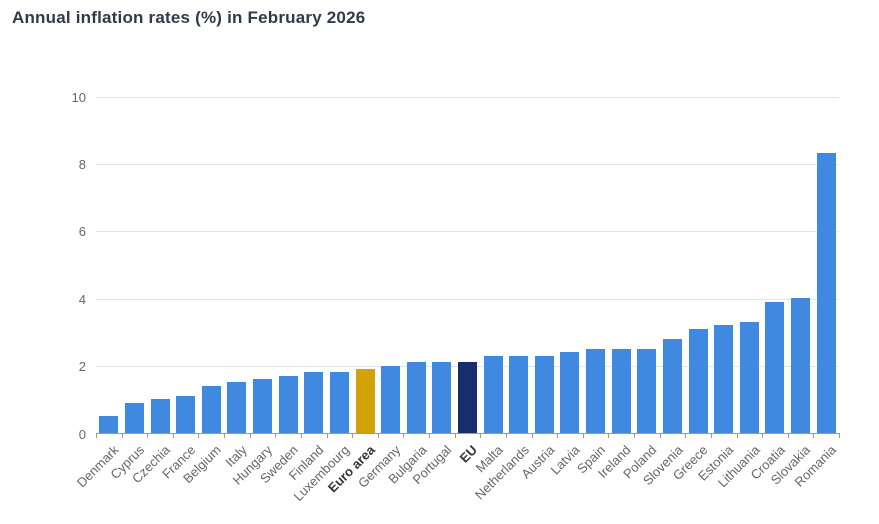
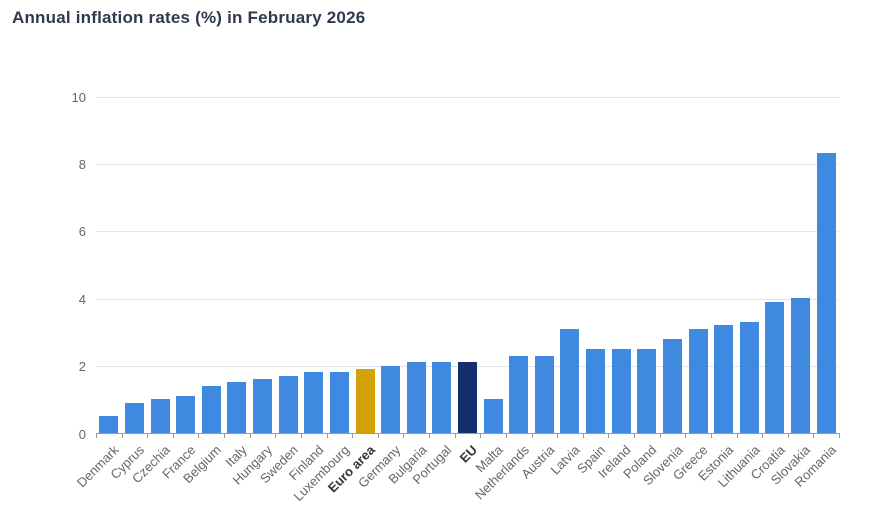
Malta: 2.3 -> 1.0
Latvia: 2.4 -> 3.1
